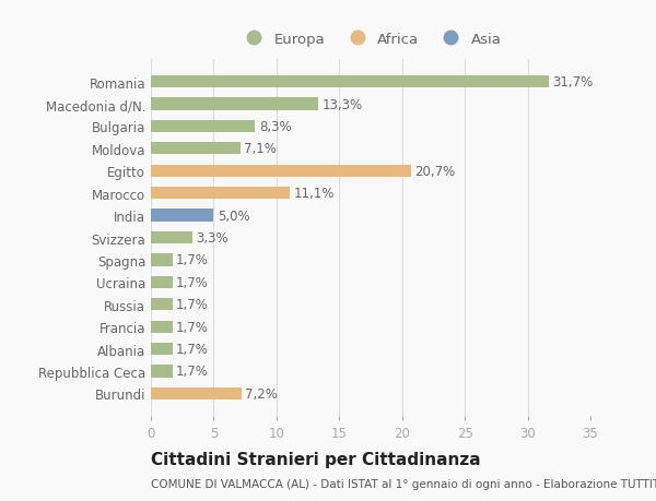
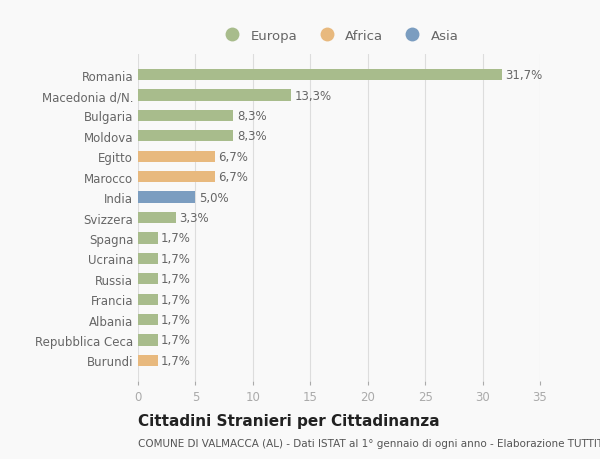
Moldova: 7,1% -> 8,3%
Egitto: 20,7% -> 6,7%
Marocco: 11,1% -> 6,7%
Burundi: 7,2% -> 1,7%
